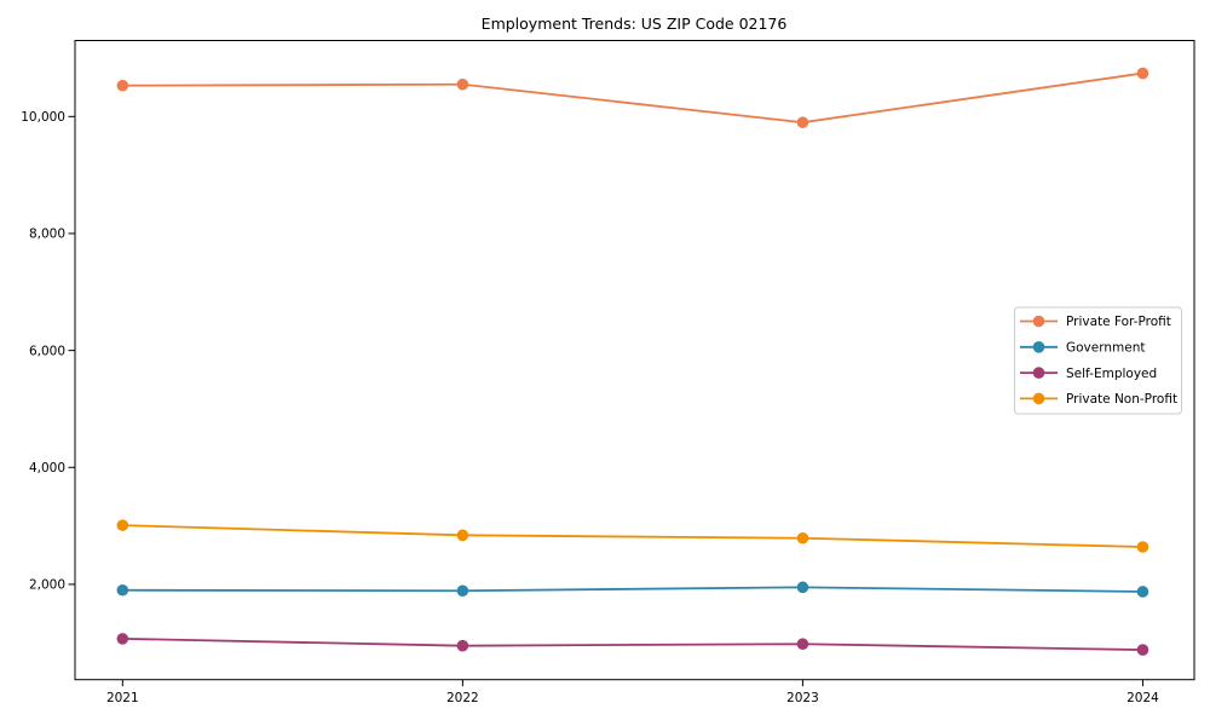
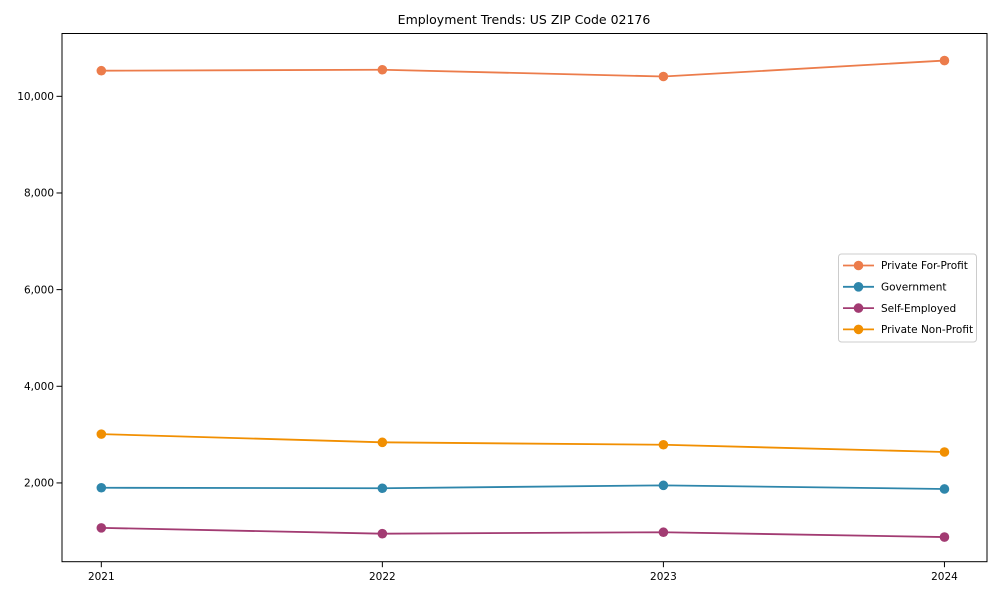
Private For-Profit/2023: 9900 -> 10400
